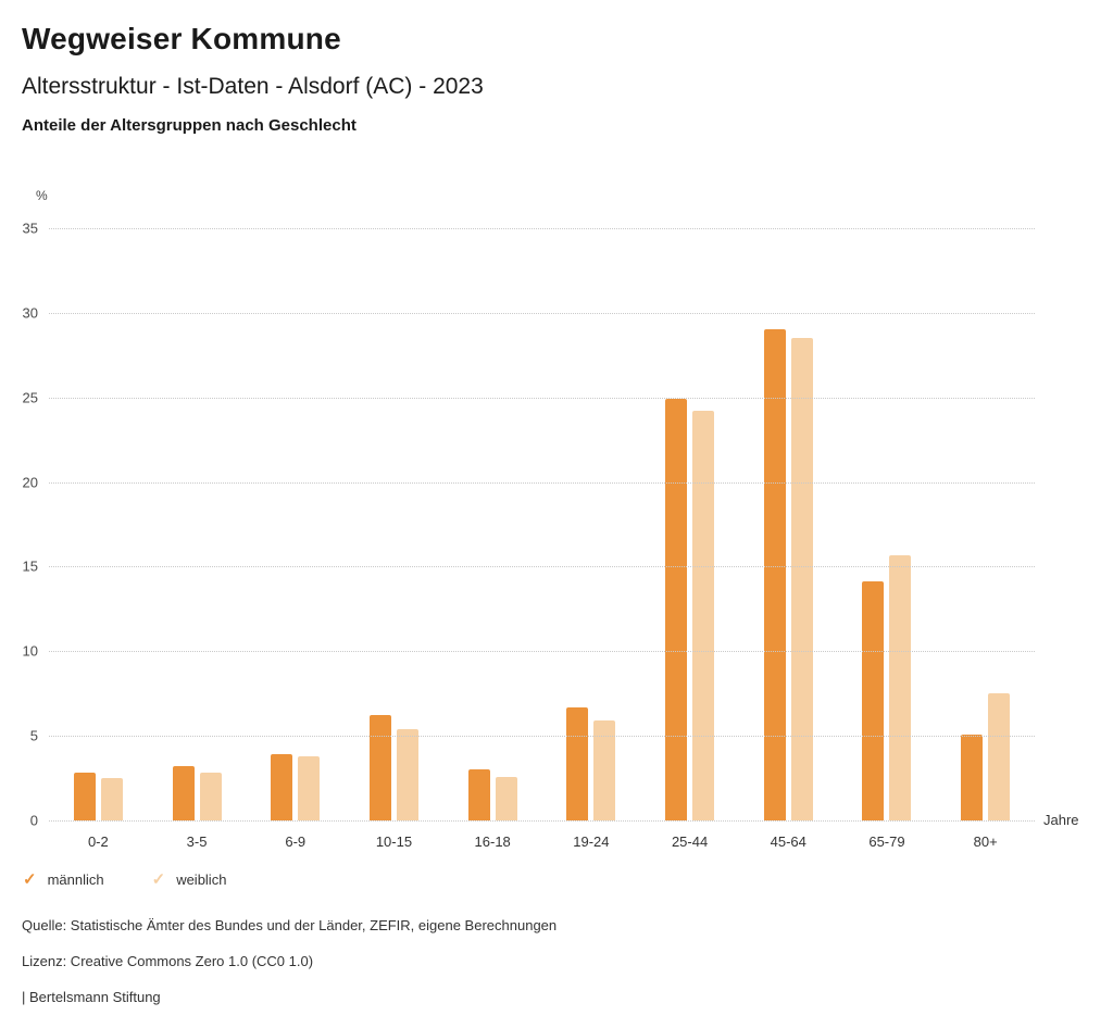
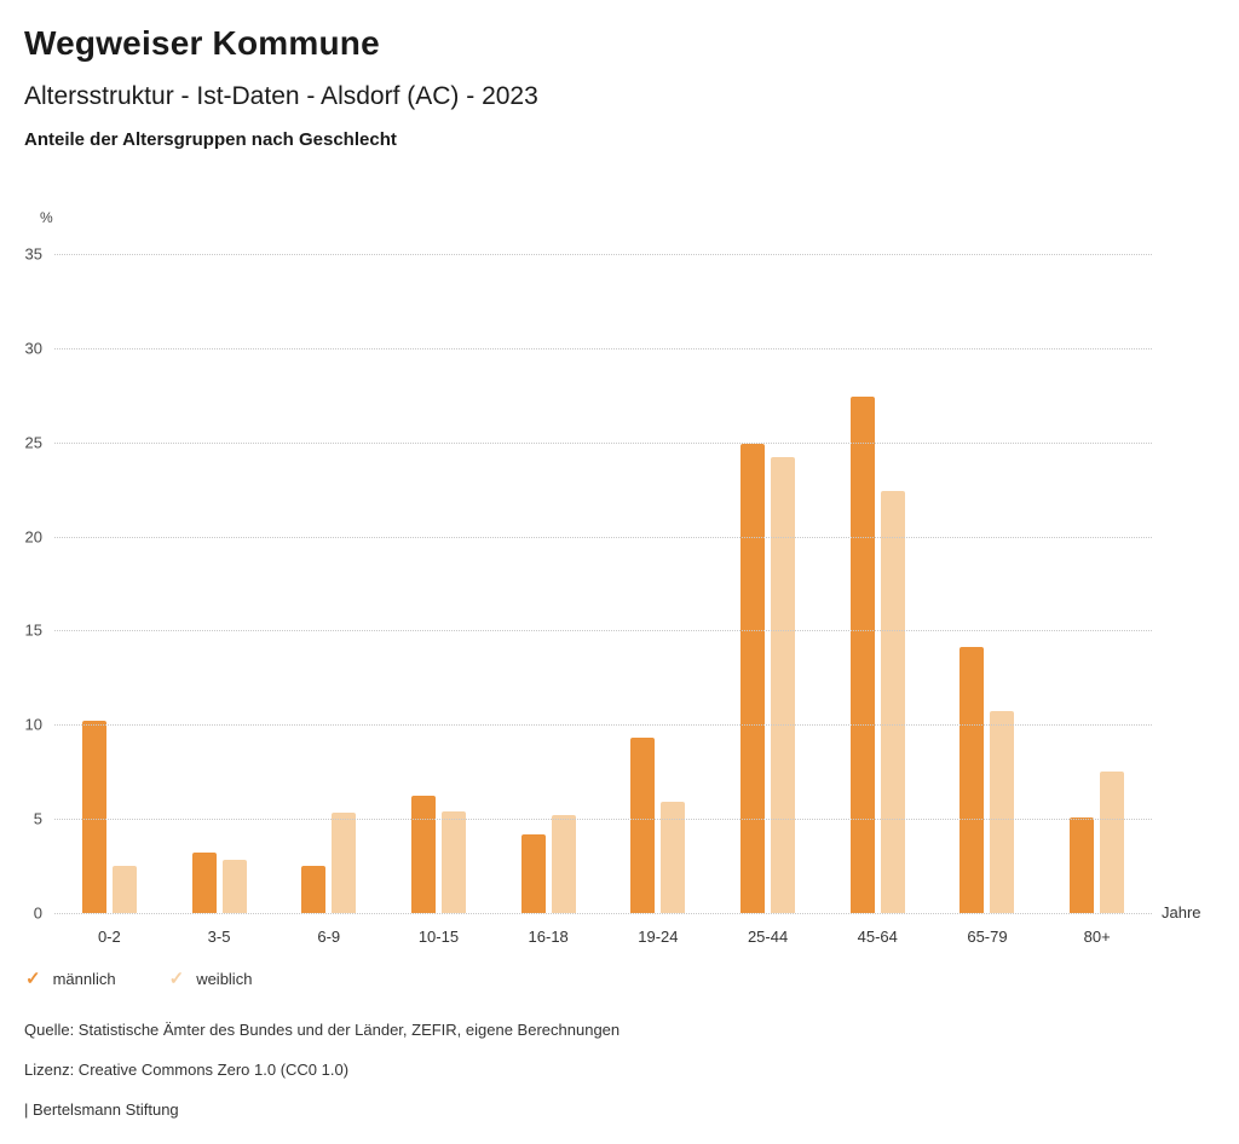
männlich/0-2: 2.8 -> 10.2
männlich/6-9: 3.9 -> 2.5
weiblich/6-9: 3.8 -> 5.3
männlich/16-18: 3.0 -> 4.2
weiblich/16-18: 2.6 -> 5.2
männlich/19-24: 6.7 -> 9.3
männlich/45-64: 29.0 -> 27.4
weiblich/45-64: 28.5 -> 22.4
weiblich/65-79: 15.7 -> 10.7
